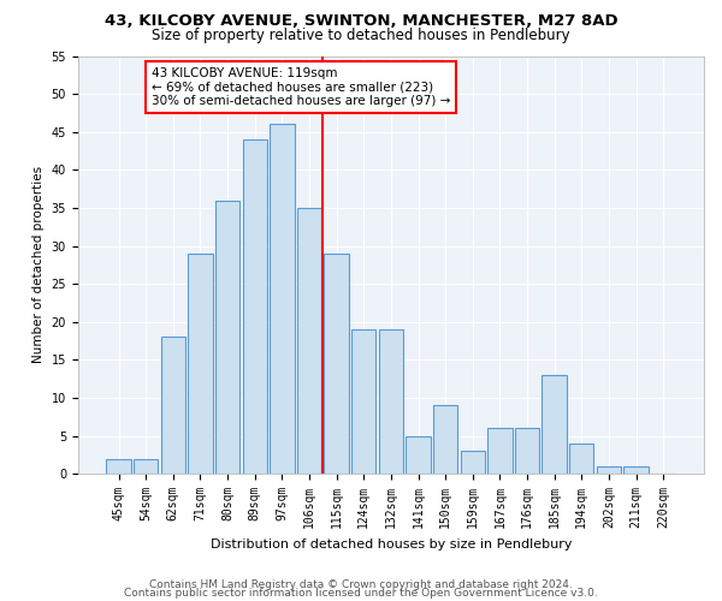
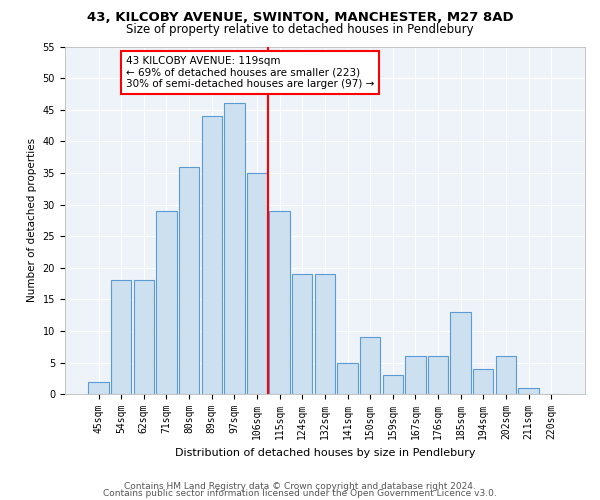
54sqm: 2 -> 18
202sqm: 1 -> 6
